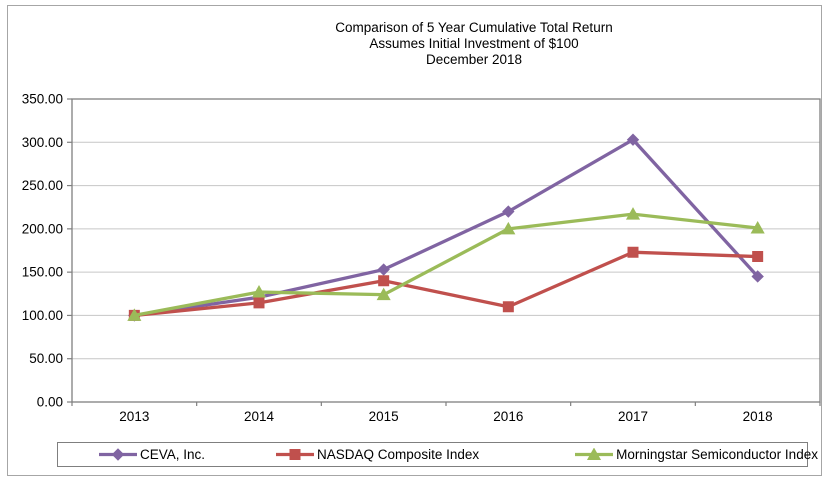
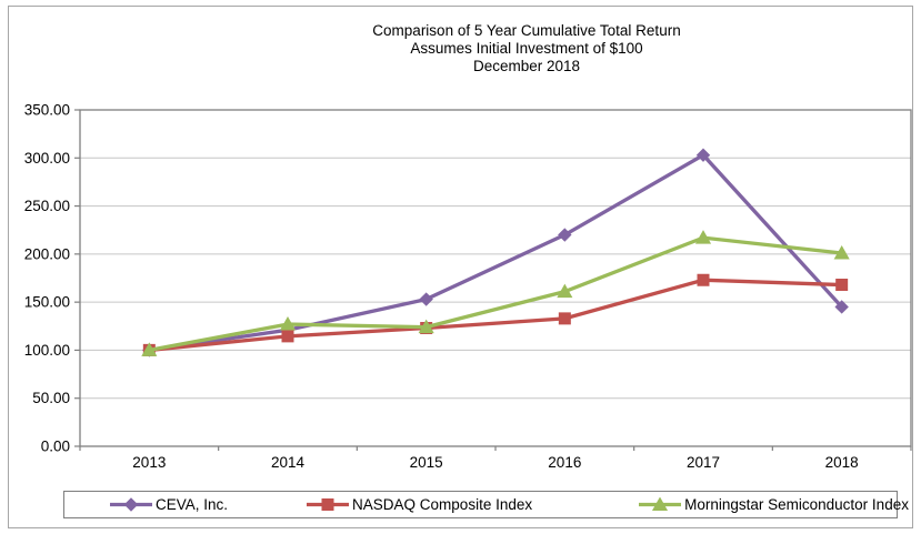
NASDAQ Composite Index/2015: 140 -> 120
NASDAQ Composite Index/2016: 110 -> 130
Morningstar Semiconductor Index/2016: 200 -> 160
